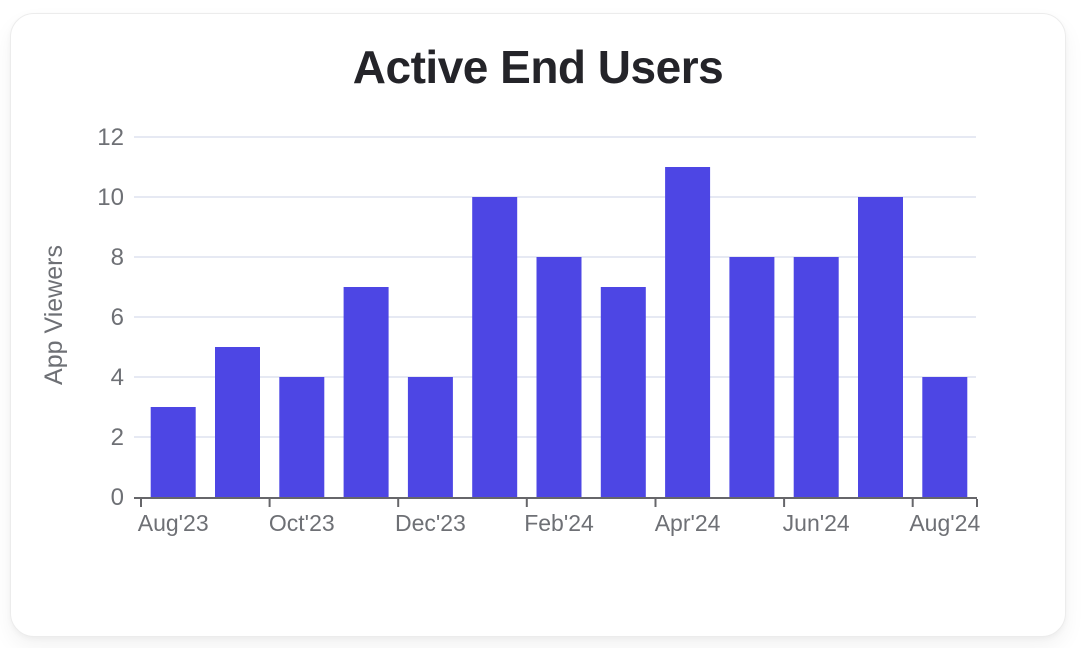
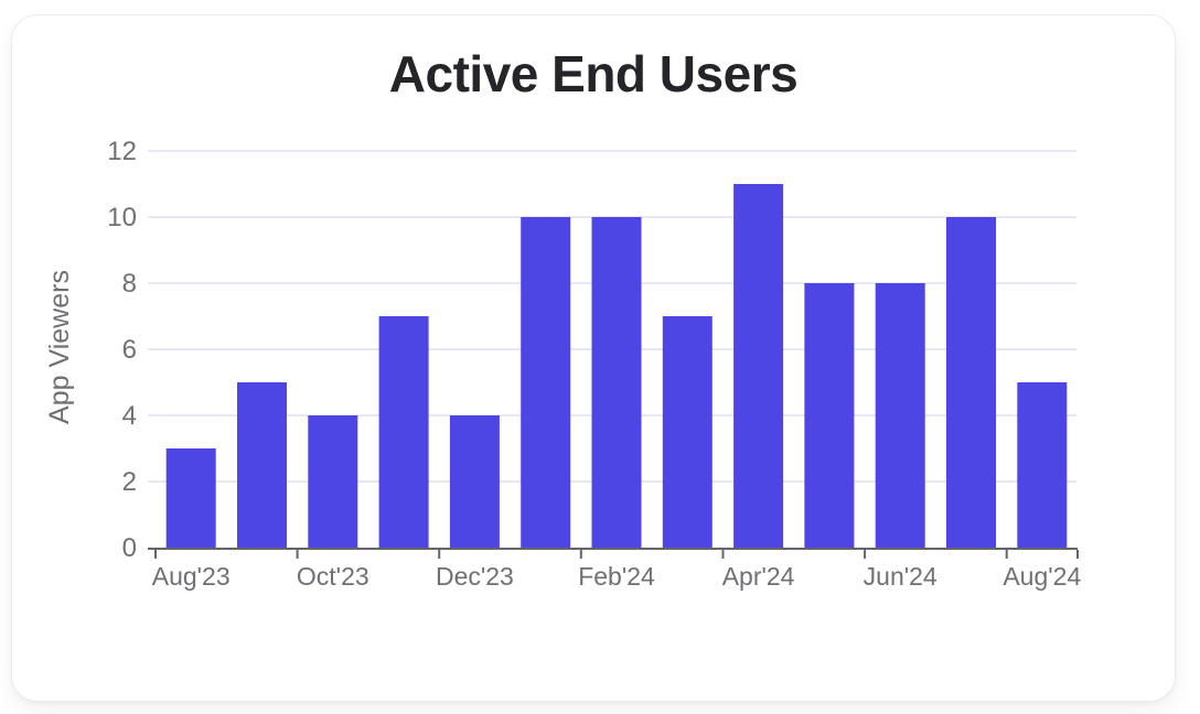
Feb'24: 8 -> 10
Aug'24: 4 -> 5
